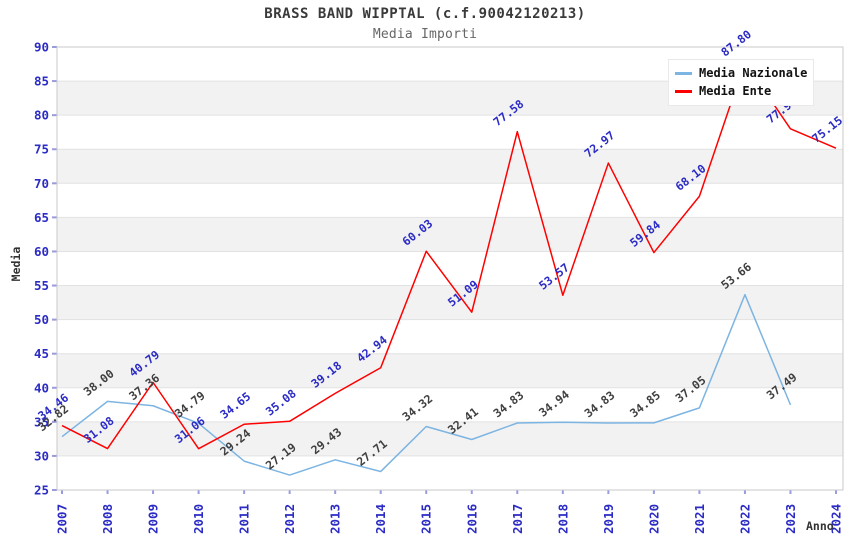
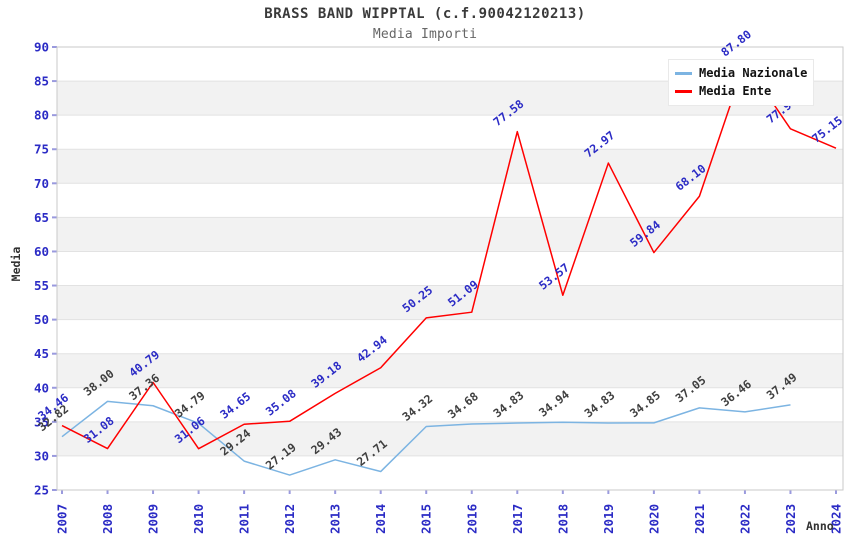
Media Ente/2015: 60.03 -> 50.25
Media Nazionale/2016: 32.41 -> 34.68
Media Nazionale/2022: 53.66 -> 36.46
